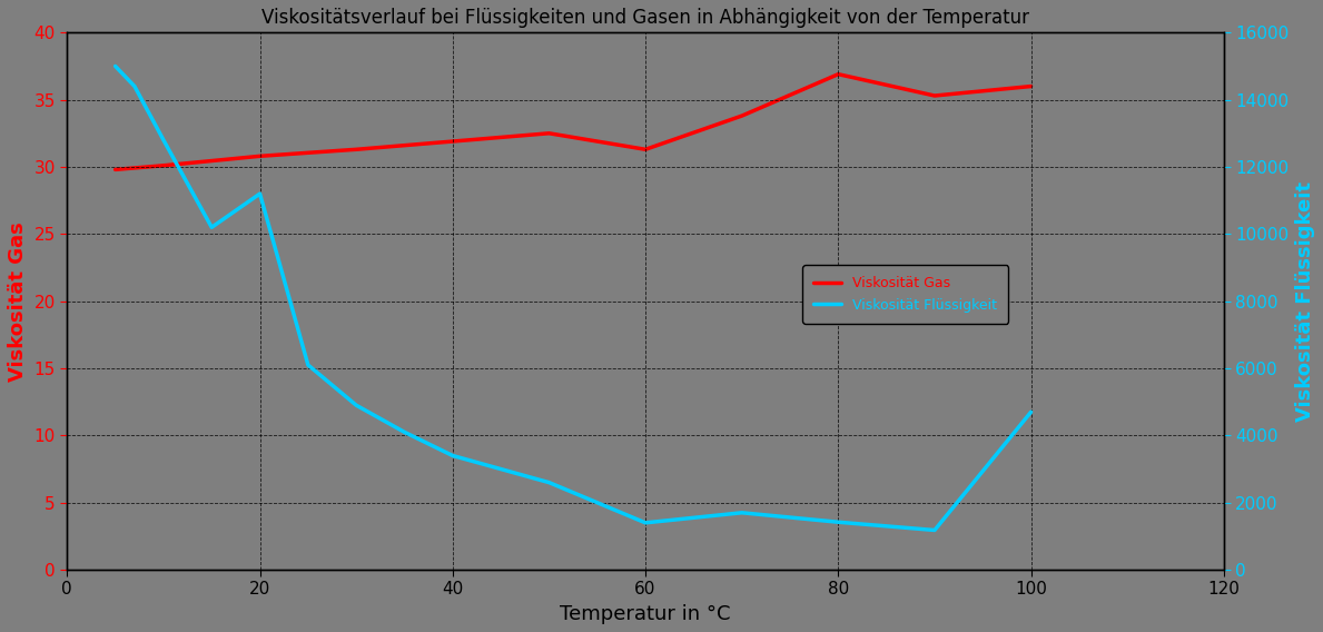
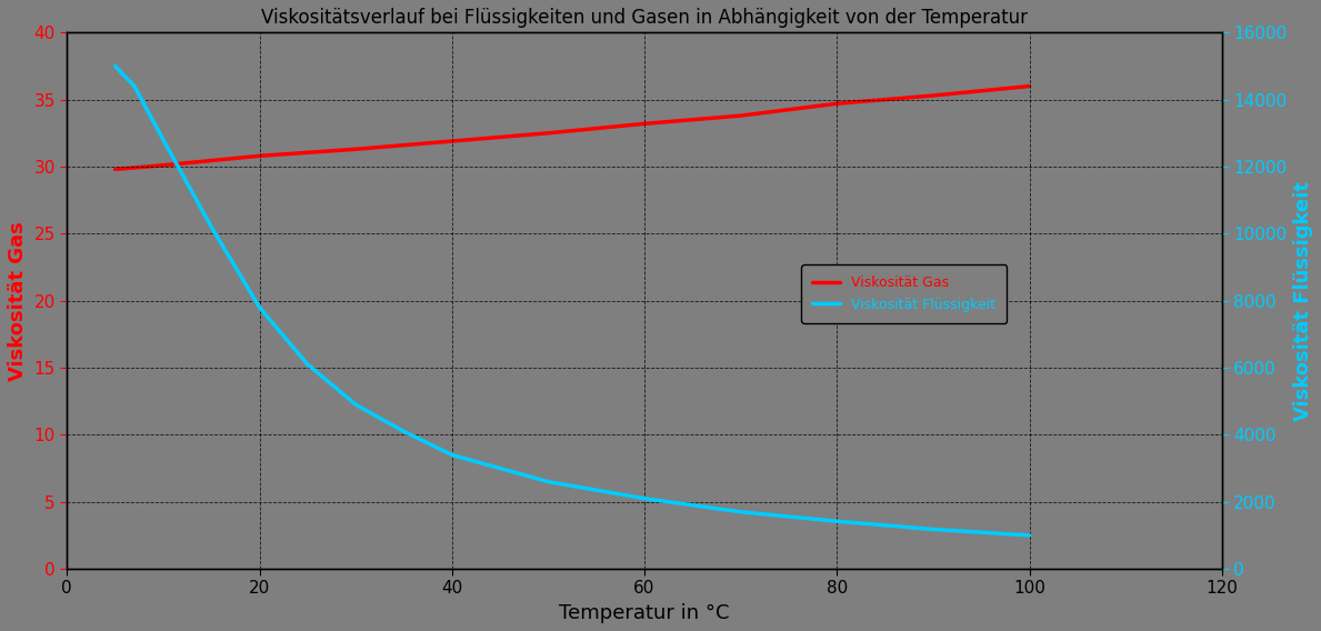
Viskosität Flüssigkeit/20: 11200 -> 7800
Viskosität Gas/60: 31.3 -> 33.2
Viskosität Flüssigkeit/60: 1400 -> 2100
Viskosität Gas/80: 36.9 -> 34.7
Viskosität Flüssigkeit/100: 4700 -> 1000
